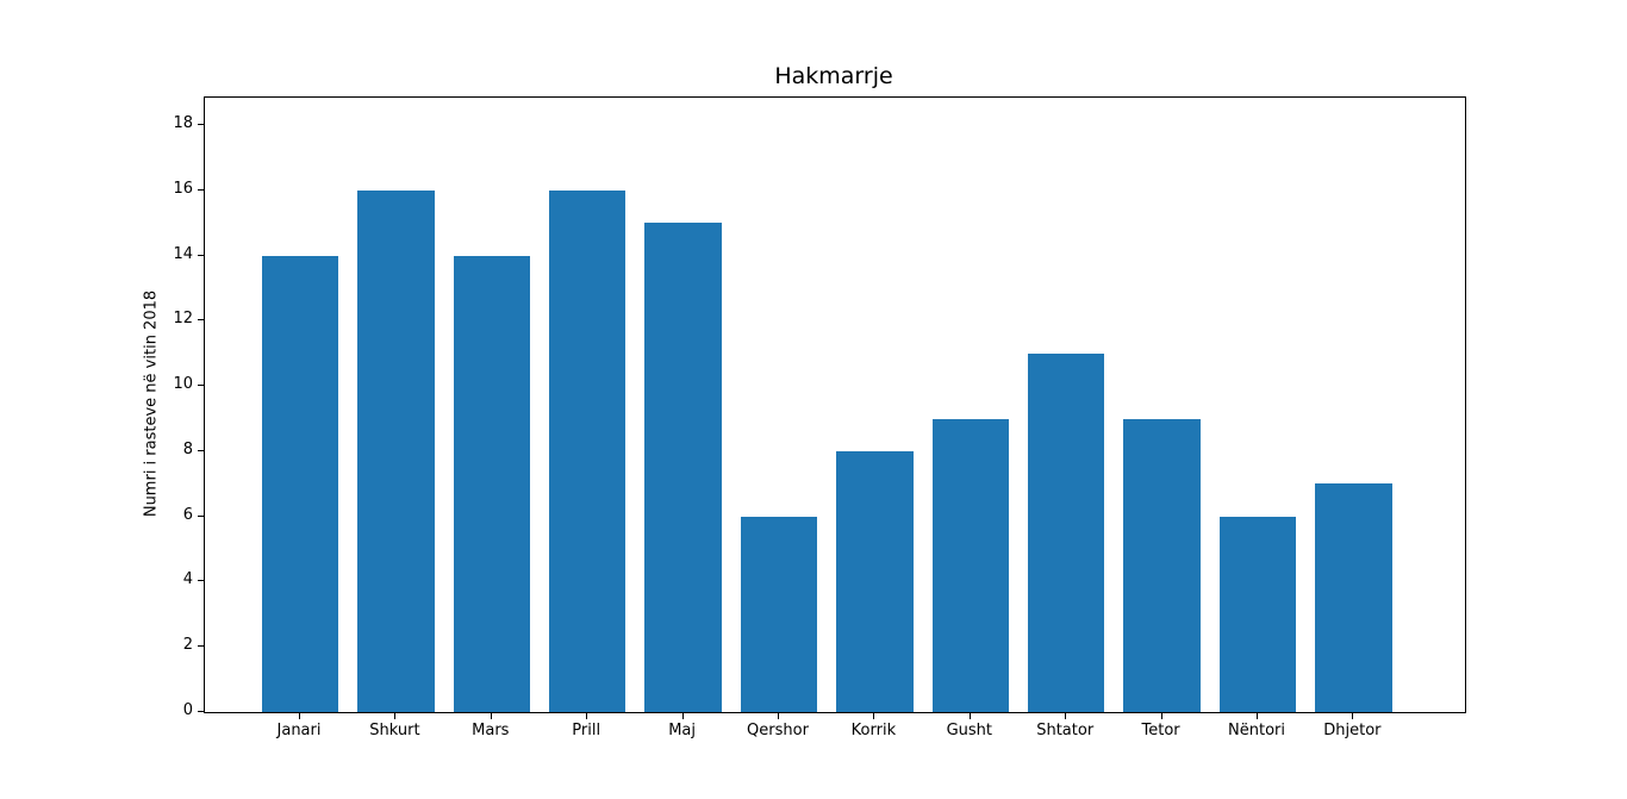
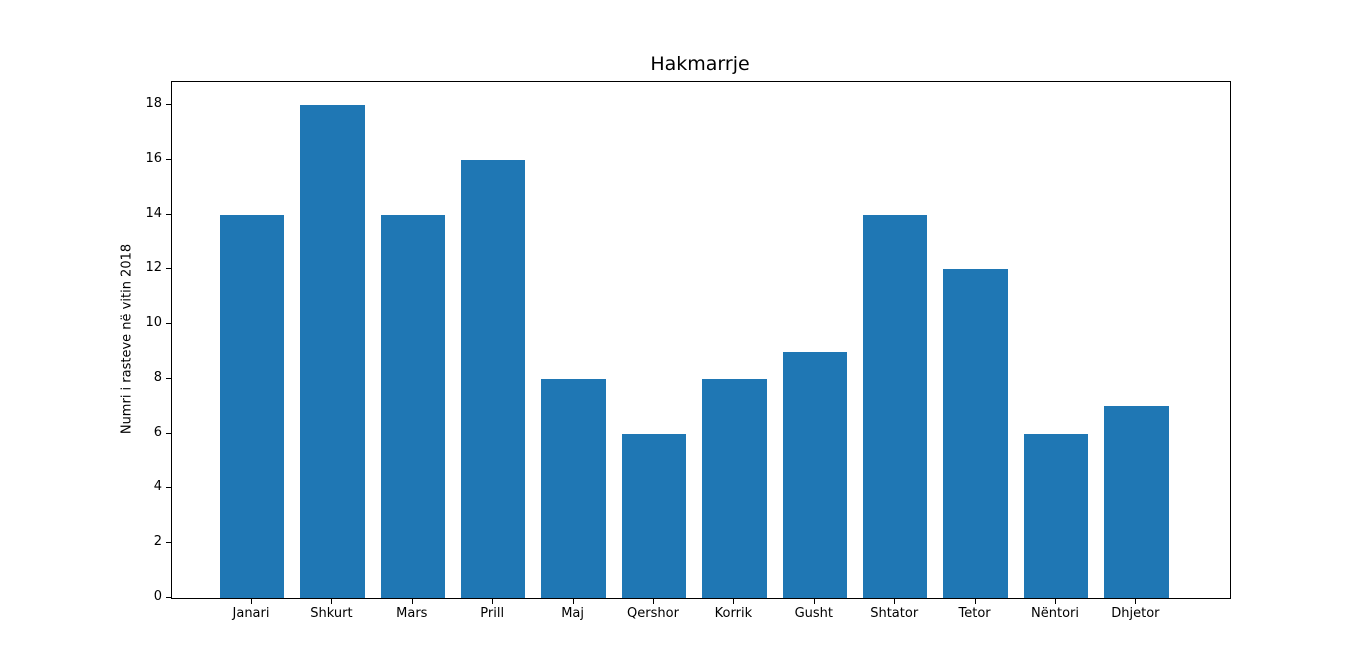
Shkurt: 16 -> 18
Maj: 15 -> 8
Shtator: 11 -> 14
Tetor: 9 -> 12
